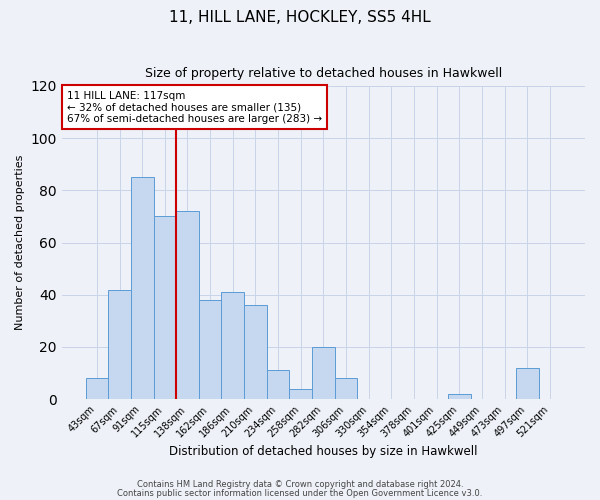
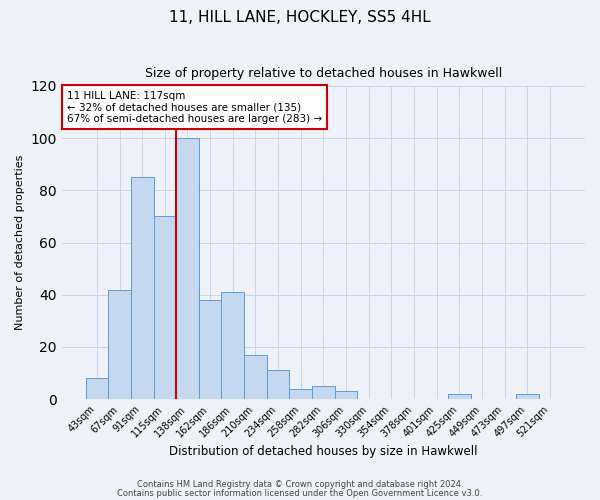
138sqm: 72 -> 100
210sqm: 36 -> 17
282sqm: 20 -> 5
306sqm: 8 -> 3
497sqm: 12 -> 2
